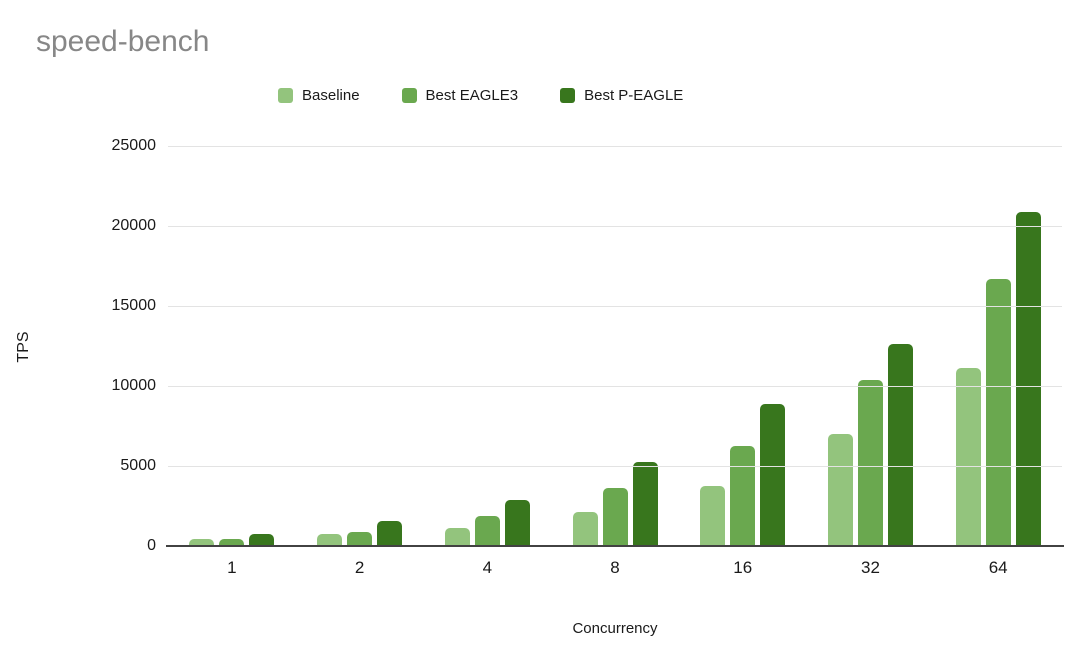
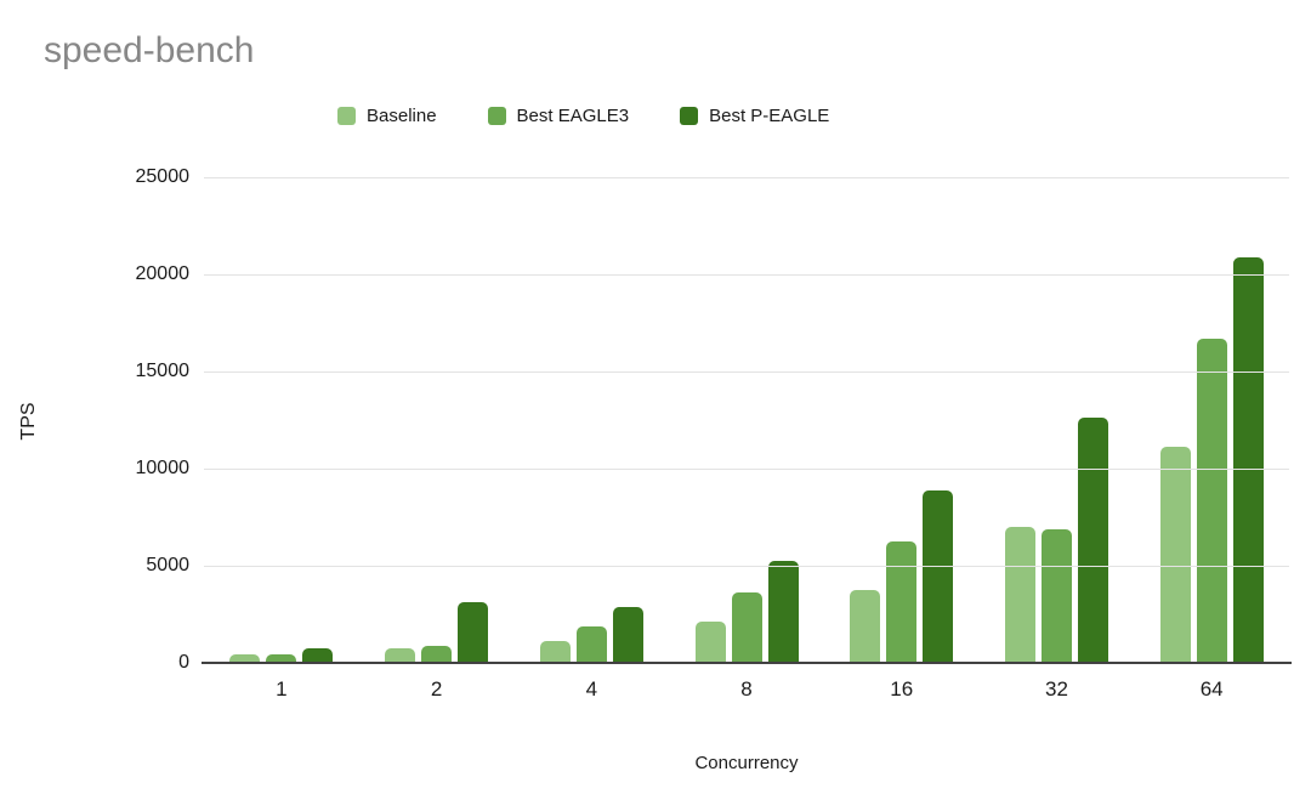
Best P-EAGLE/2: 1600 -> 3100
Best EAGLE3/32: 10400 -> 6900
